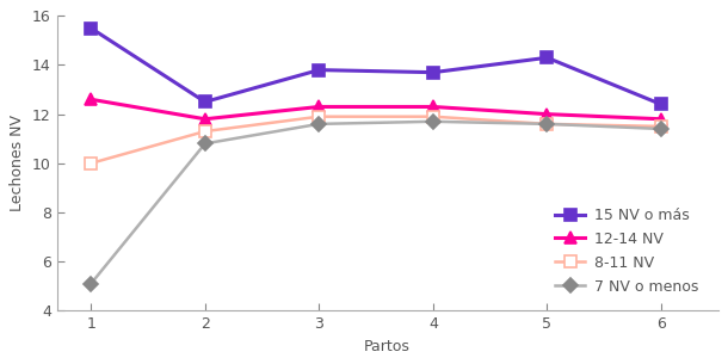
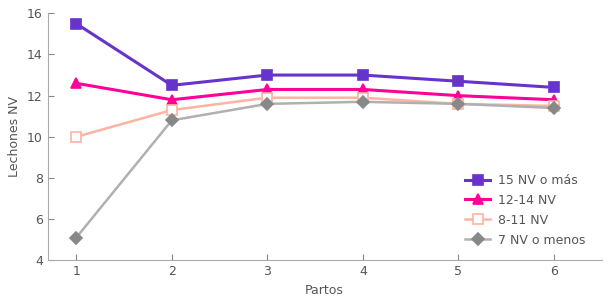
15 NV o más/3: 13.8 -> 13.0
15 NV o más/4: 13.7 -> 13.0
15 NV o más/5: 14.3 -> 12.7
